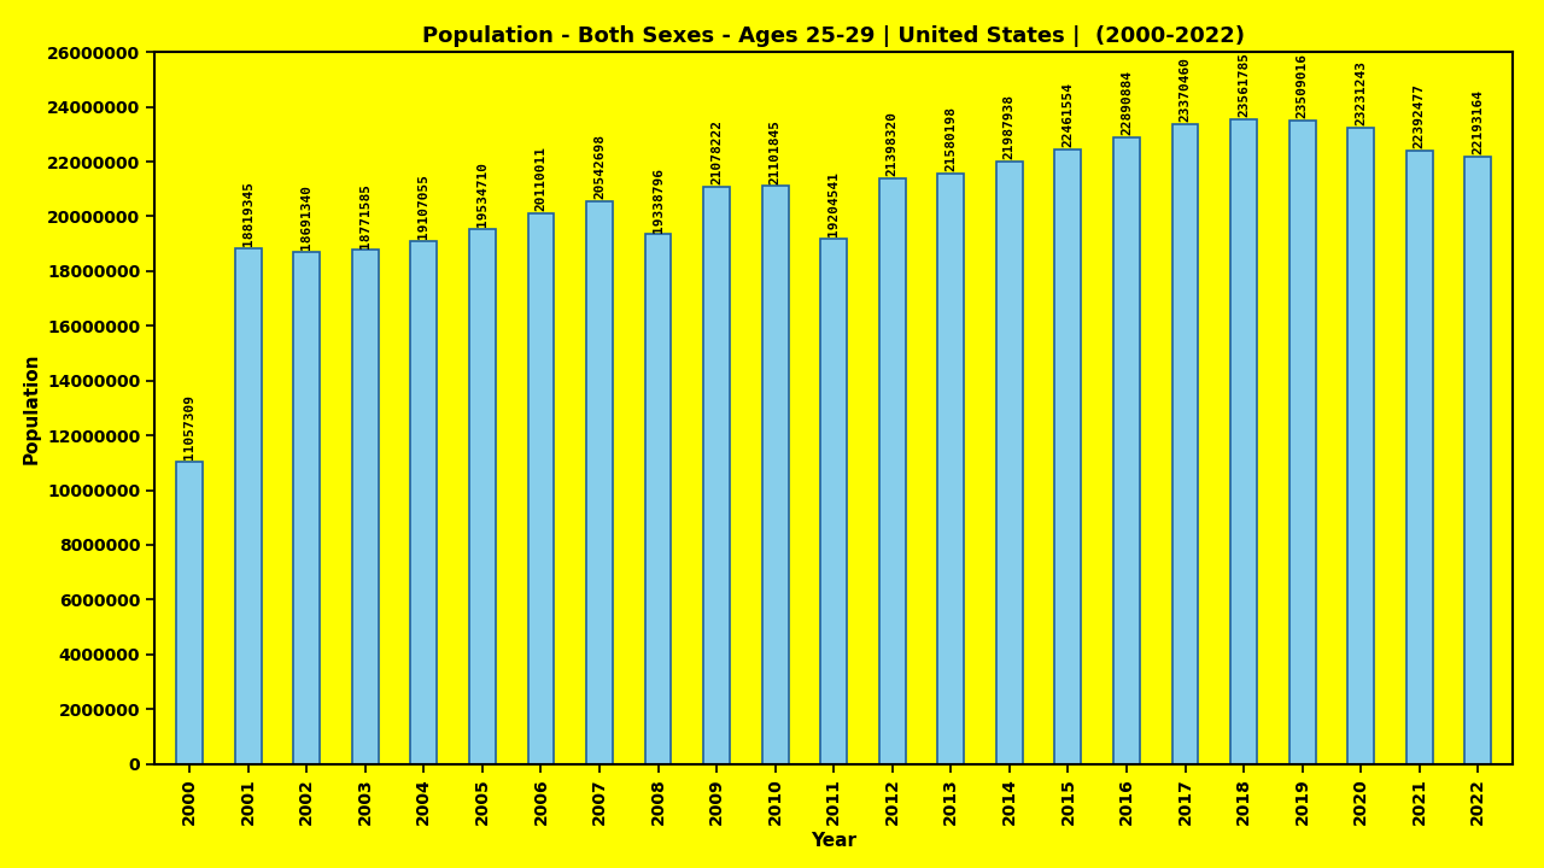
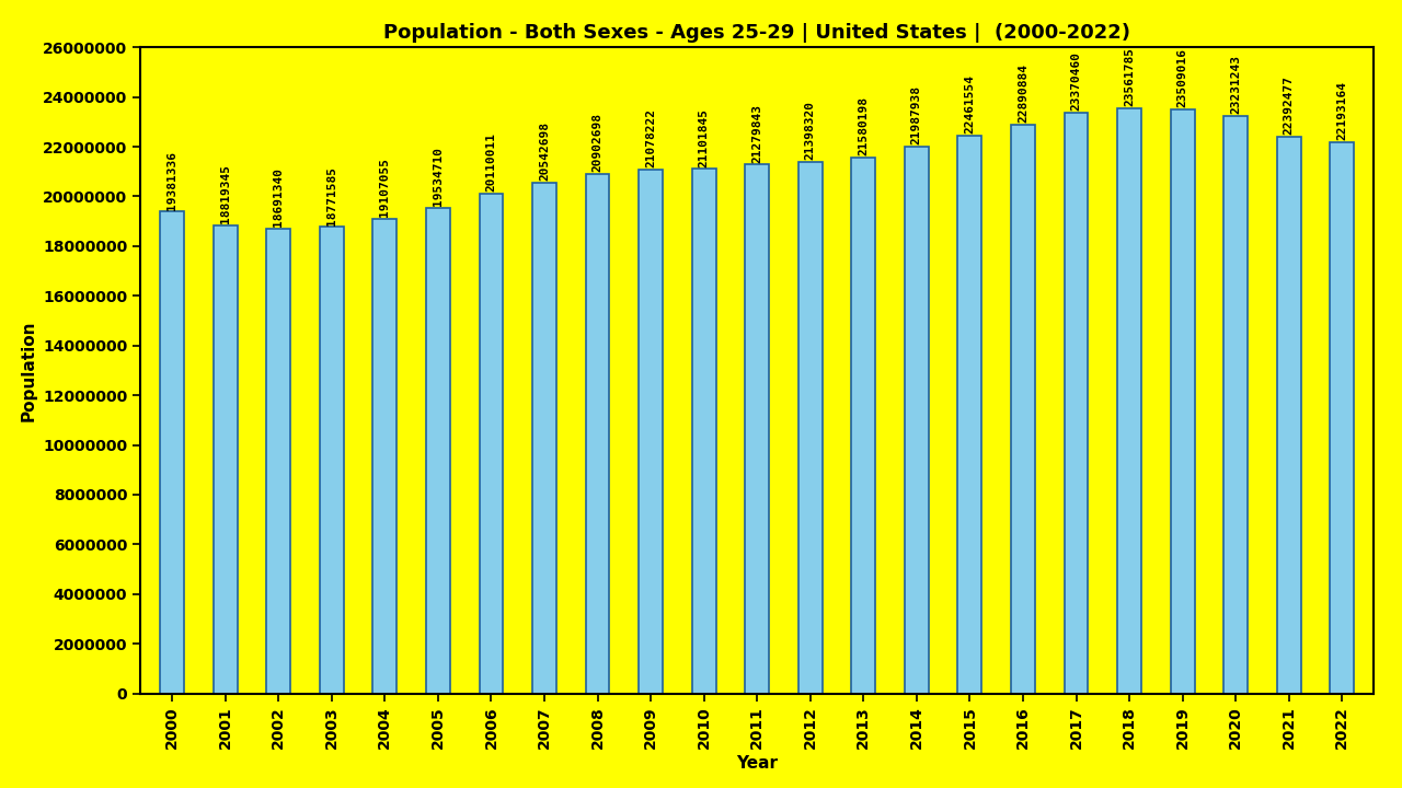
2000: 11057309 -> 19381336
2008: 19338796 -> 20902698
2011: 19204541 -> 21279843
